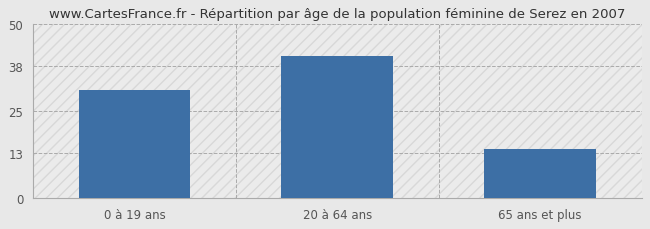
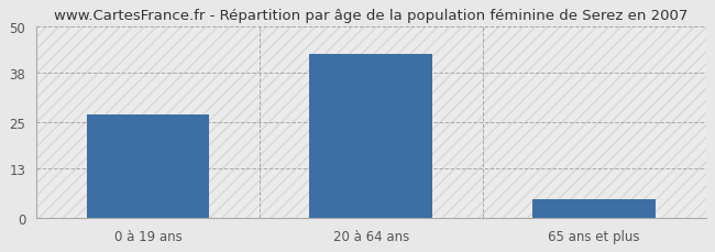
0 à 19 ans: 31 -> 27
20 à 64 ans: 41 -> 43
65 ans et plus: 14 -> 5
